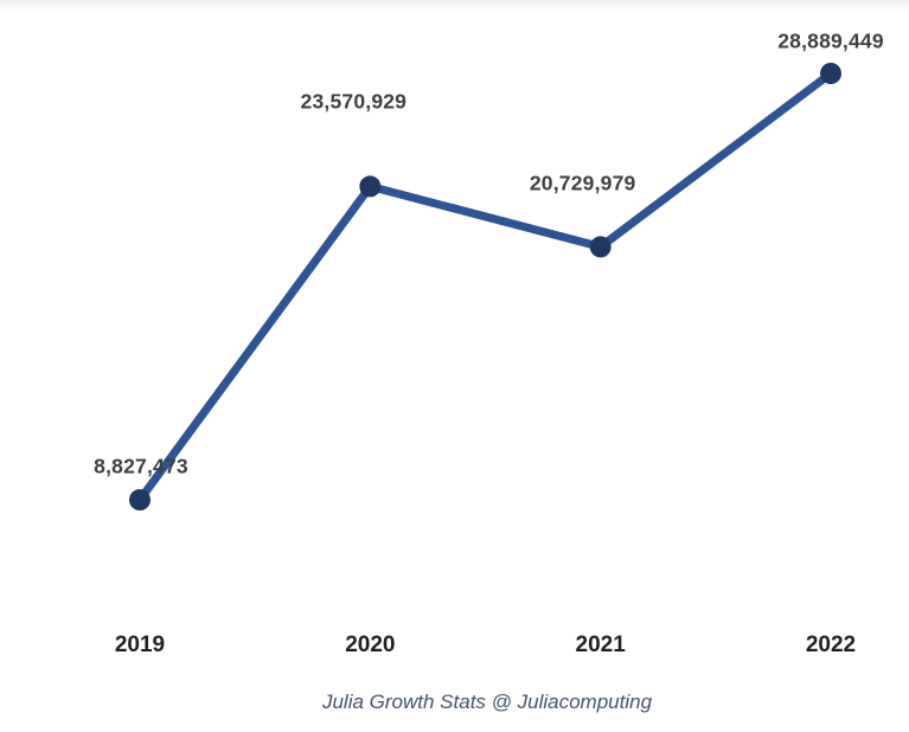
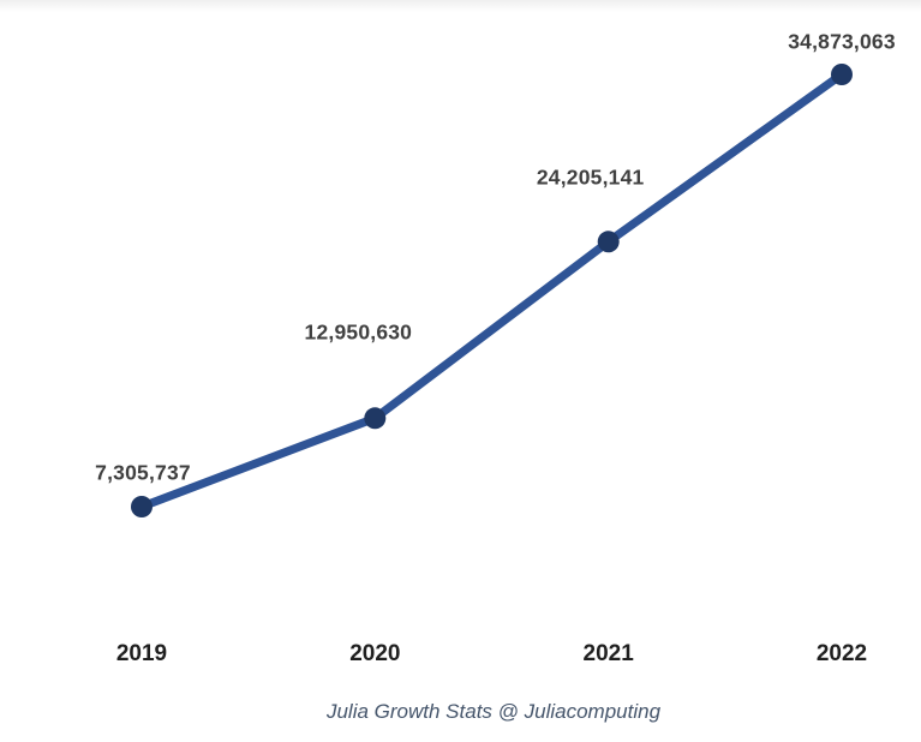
2019: 8,827,473 -> 7,305,737
2020: 23,570,929 -> 12,950,630
2021: 20,729,979 -> 24,205,141
2022: 28,889,449 -> 34,873,063
